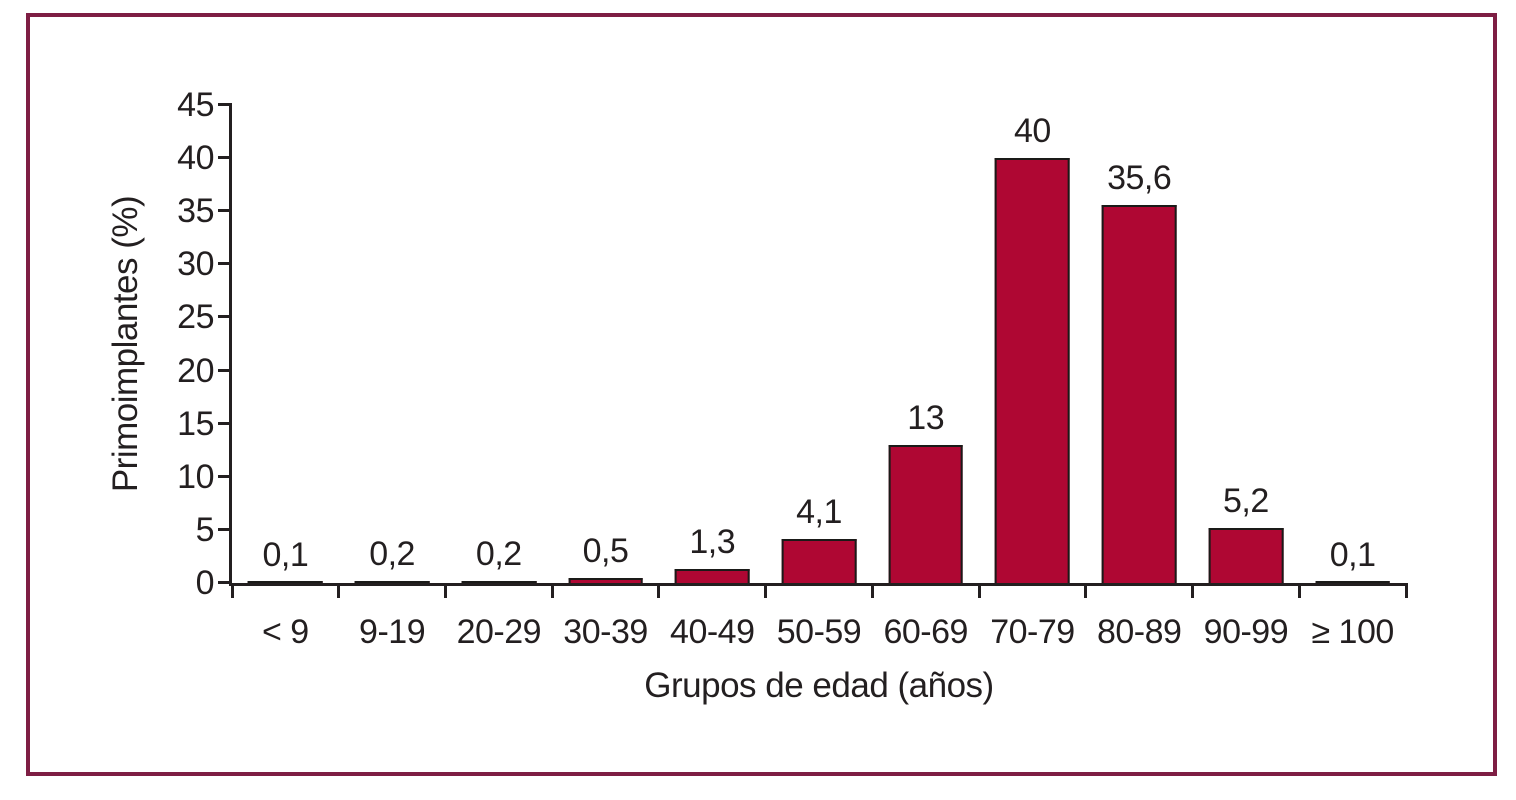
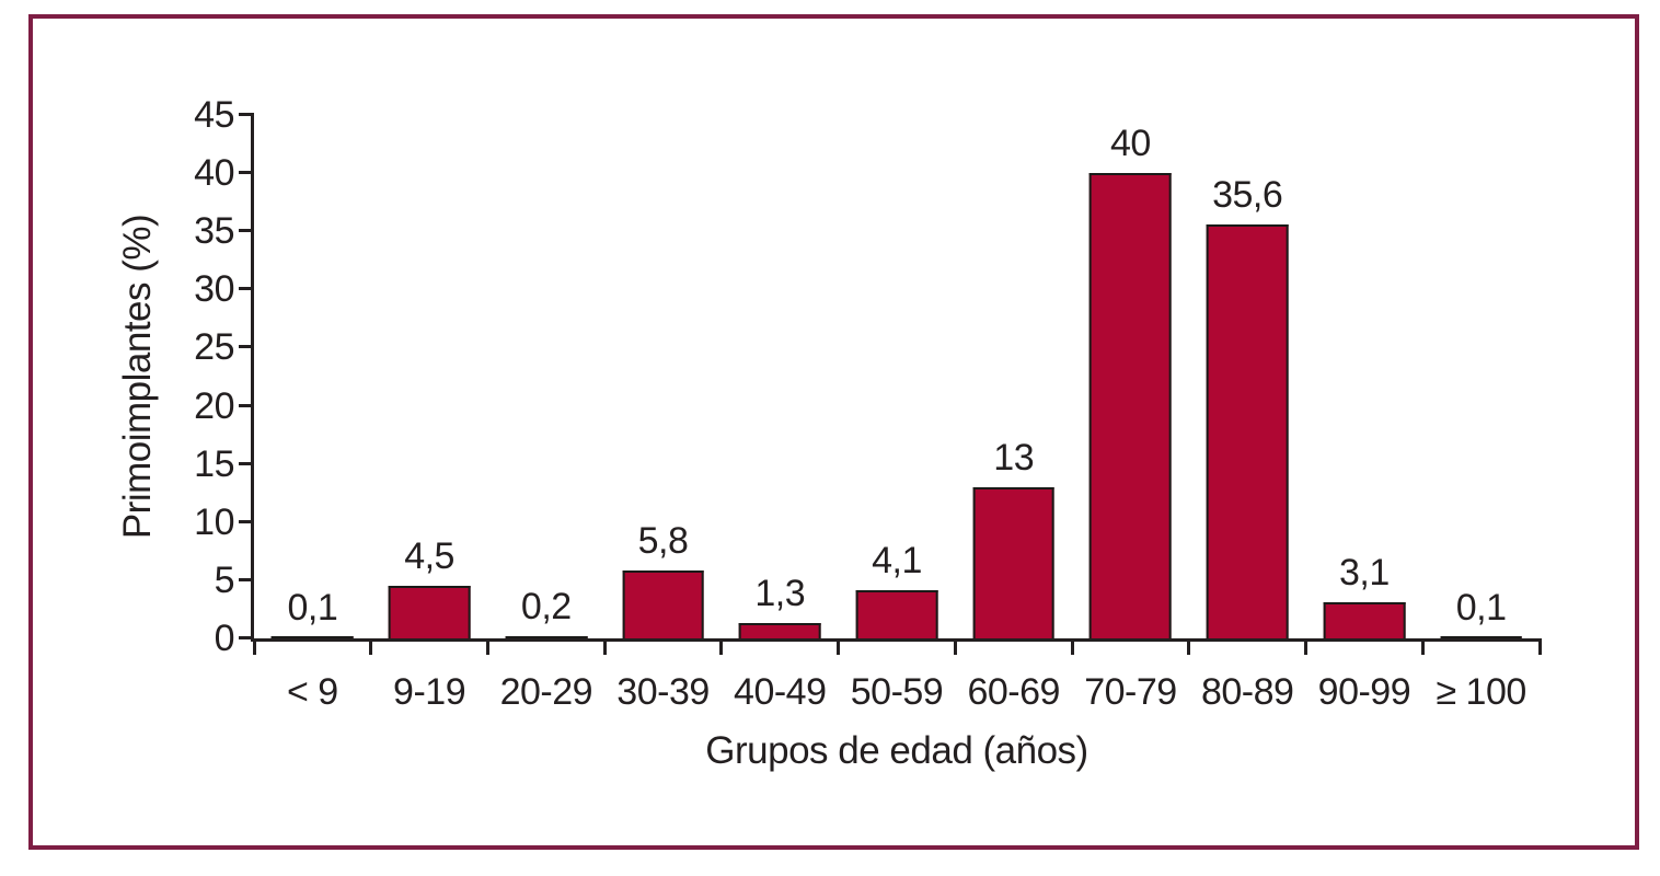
9-19: 0,2 -> 4,5
30-39: 0,5 -> 5,8
90-99: 5,2 -> 3,1
